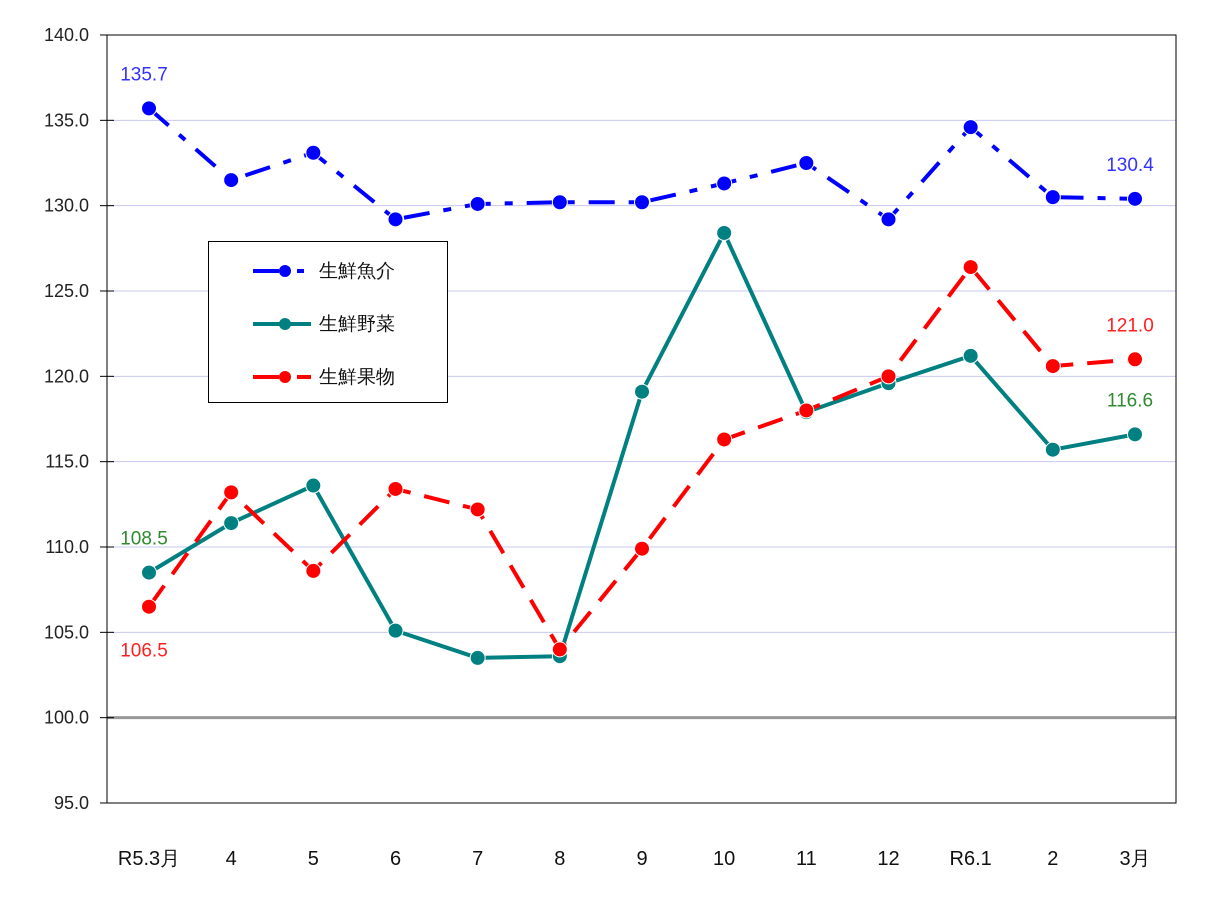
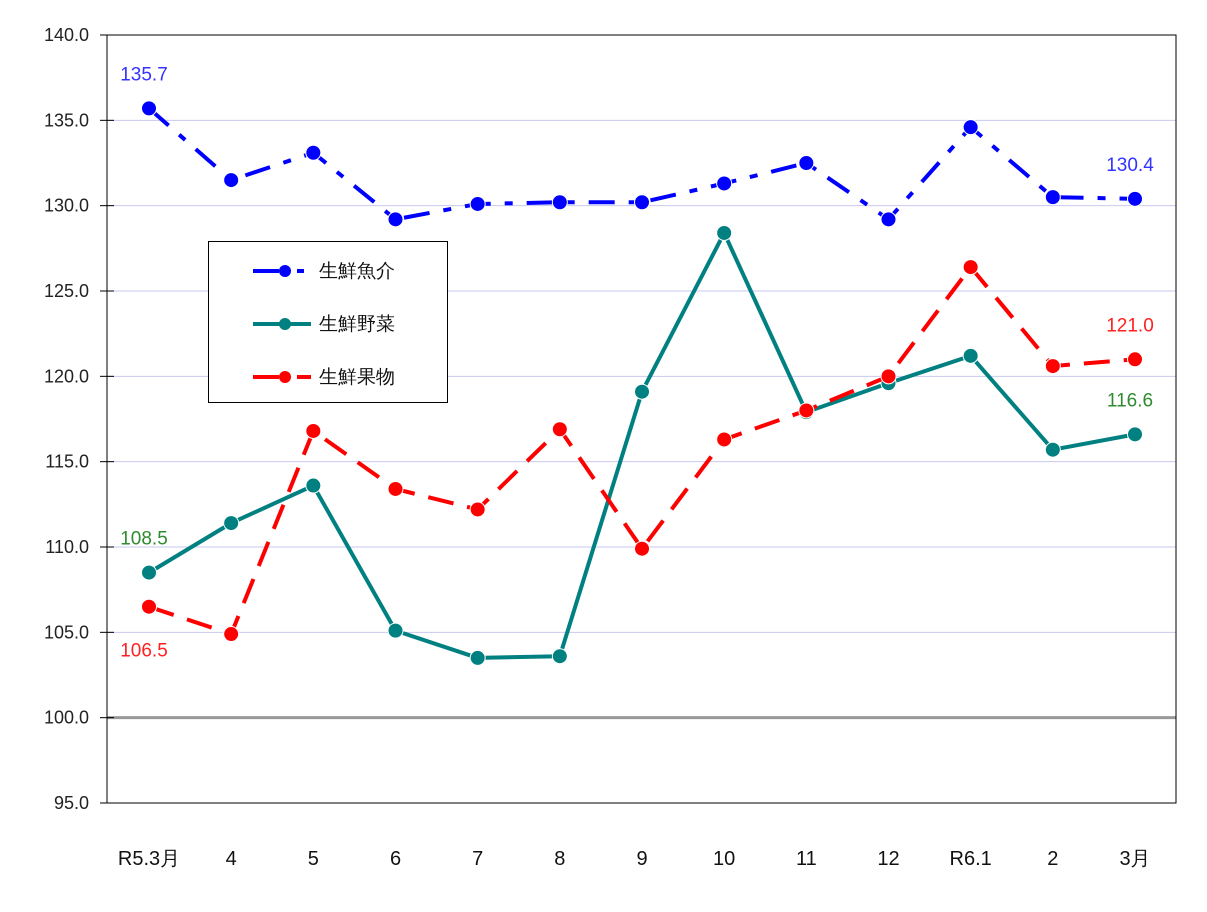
生鮮果物/4: 113.2 -> 104.9
生鮮果物/5: 108.6 -> 116.8
生鮮果物/8: 104.0 -> 116.9
